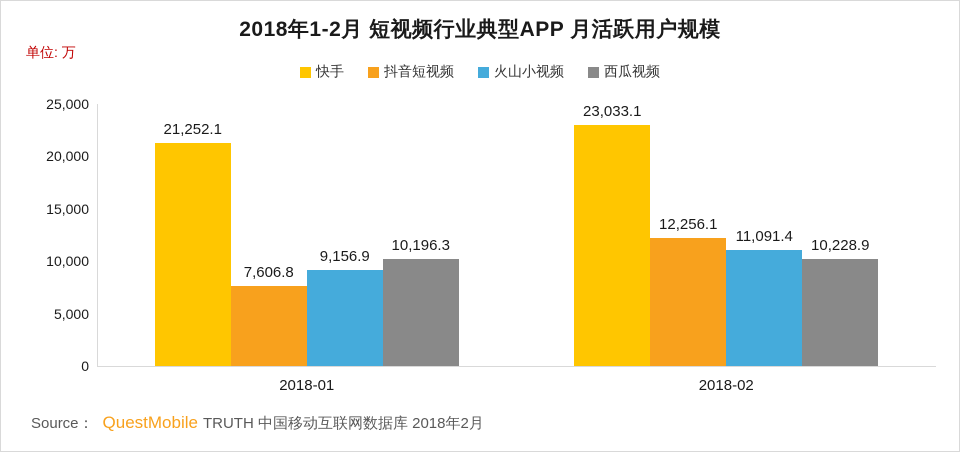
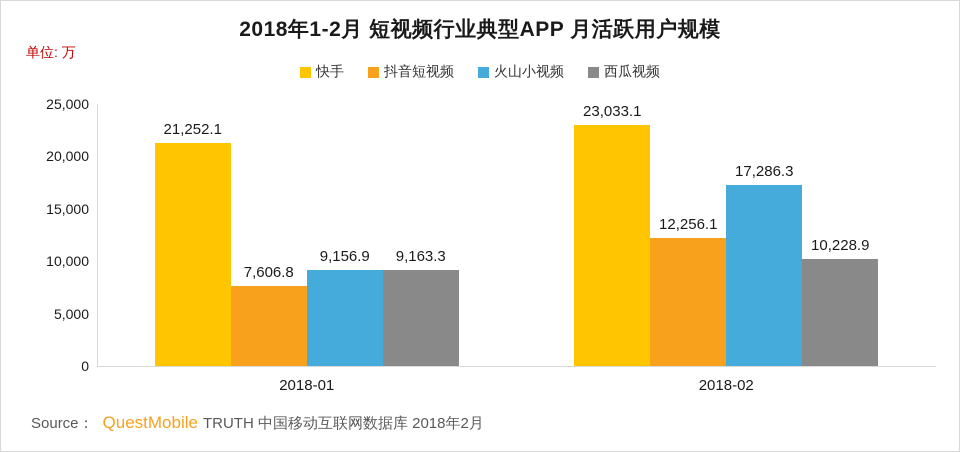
西瓜视频/2018-01: 10,196.3 -> 9,163.3
火山小视频/2018-02: 11,091.4 -> 17,286.3
